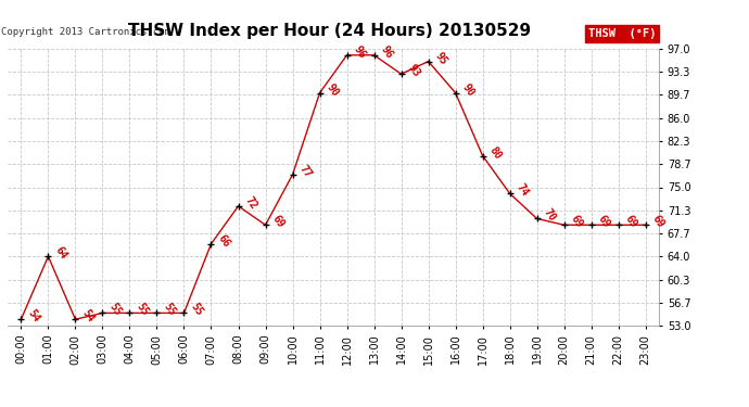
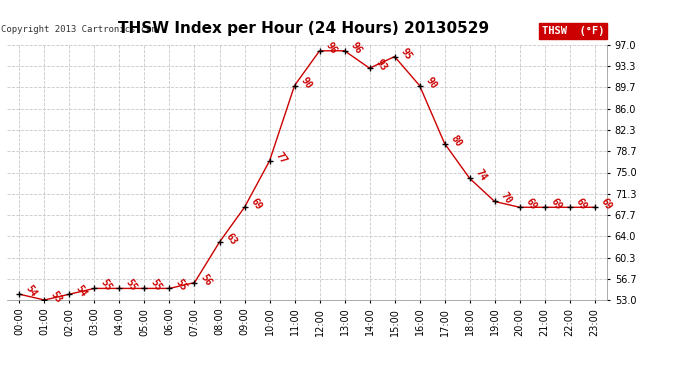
01:00: 64 -> 53
07:00: 66 -> 56
08:00: 72 -> 63
